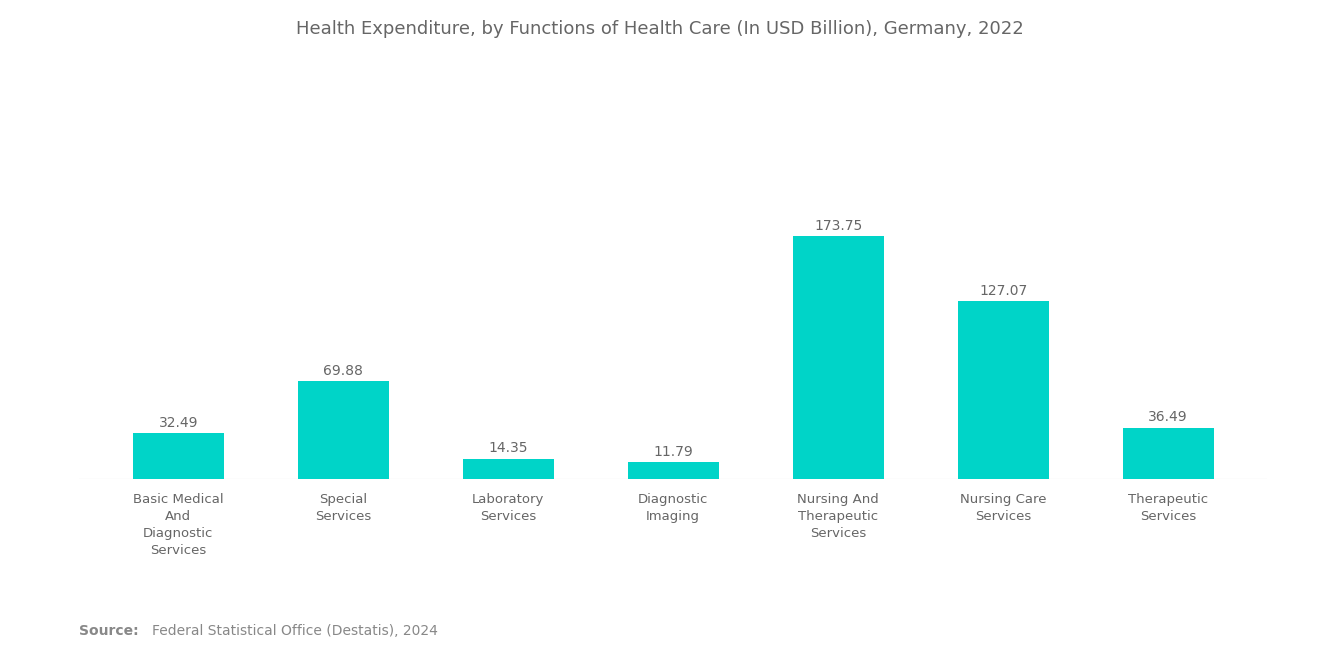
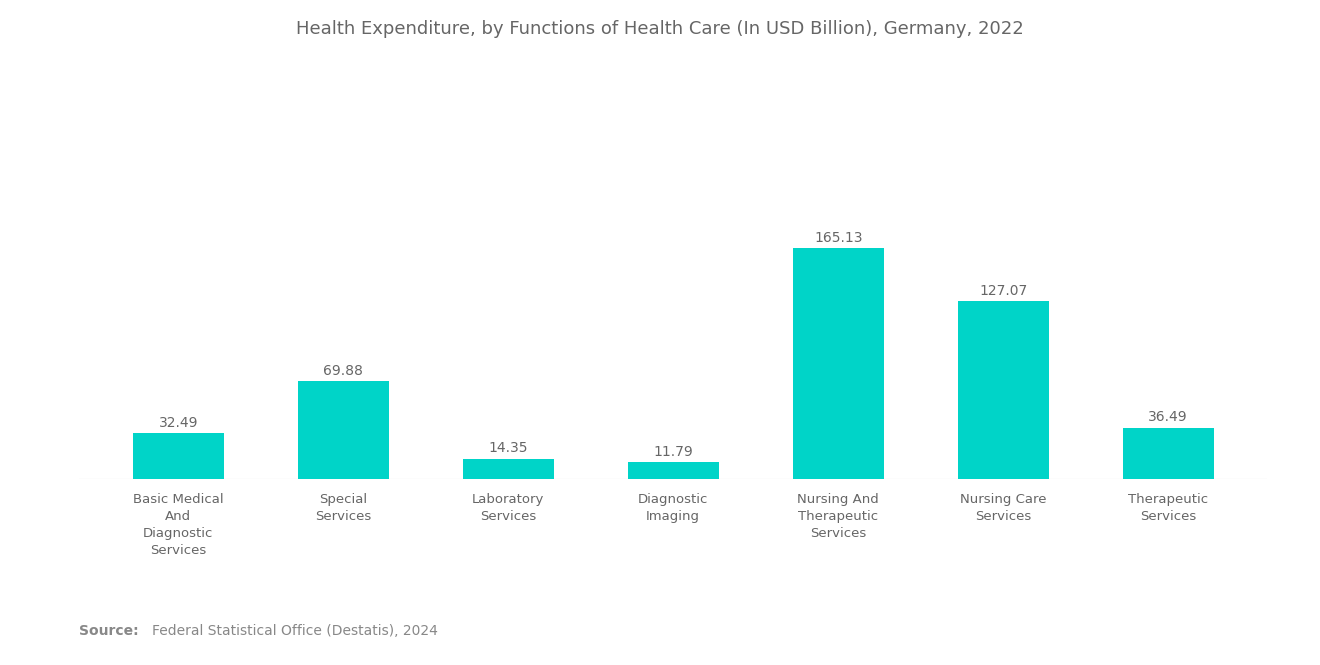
Nursing And Therapeutic Services: 173.75 -> 165.13
